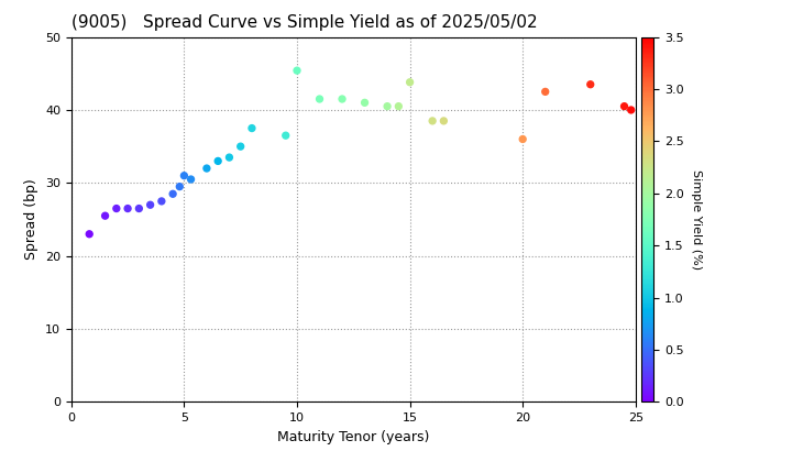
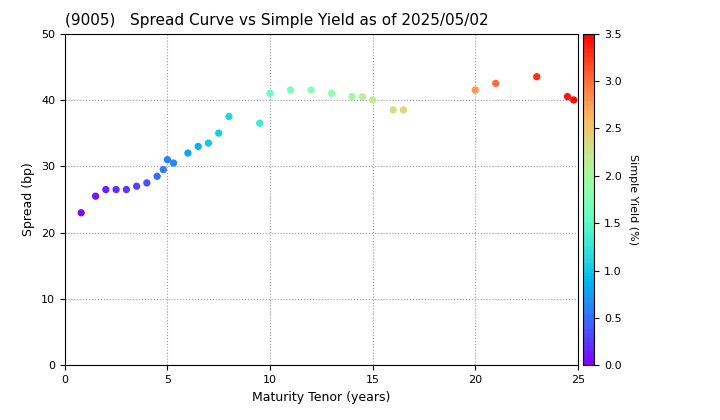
10: 45.4 -> 41.0
15: 43.8 -> 40.0
20: 36.0 -> 41.5
